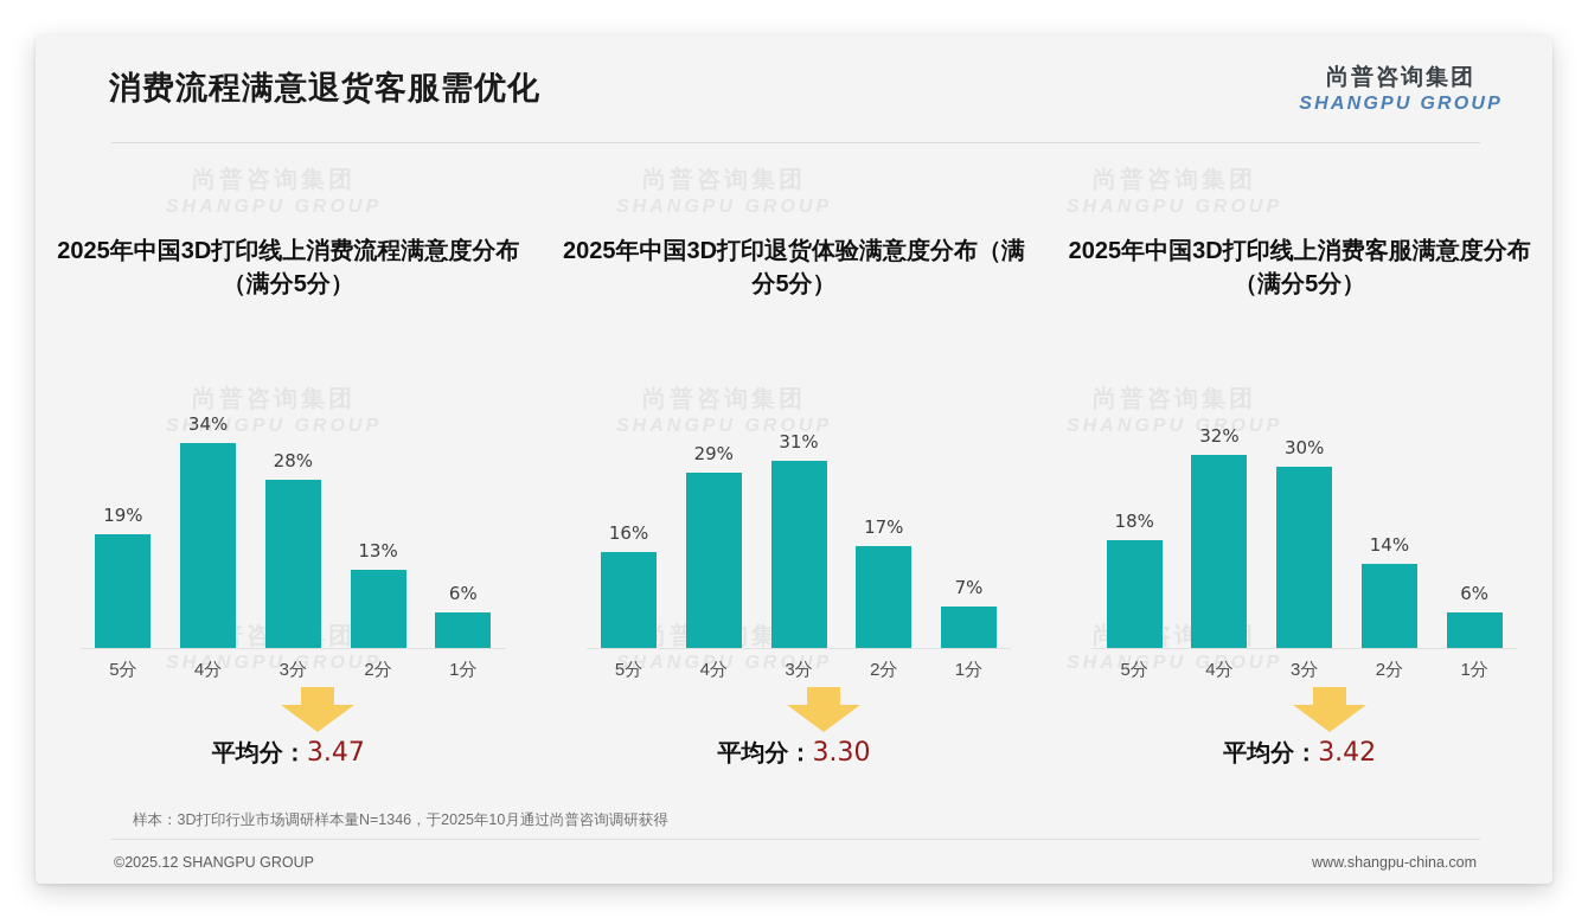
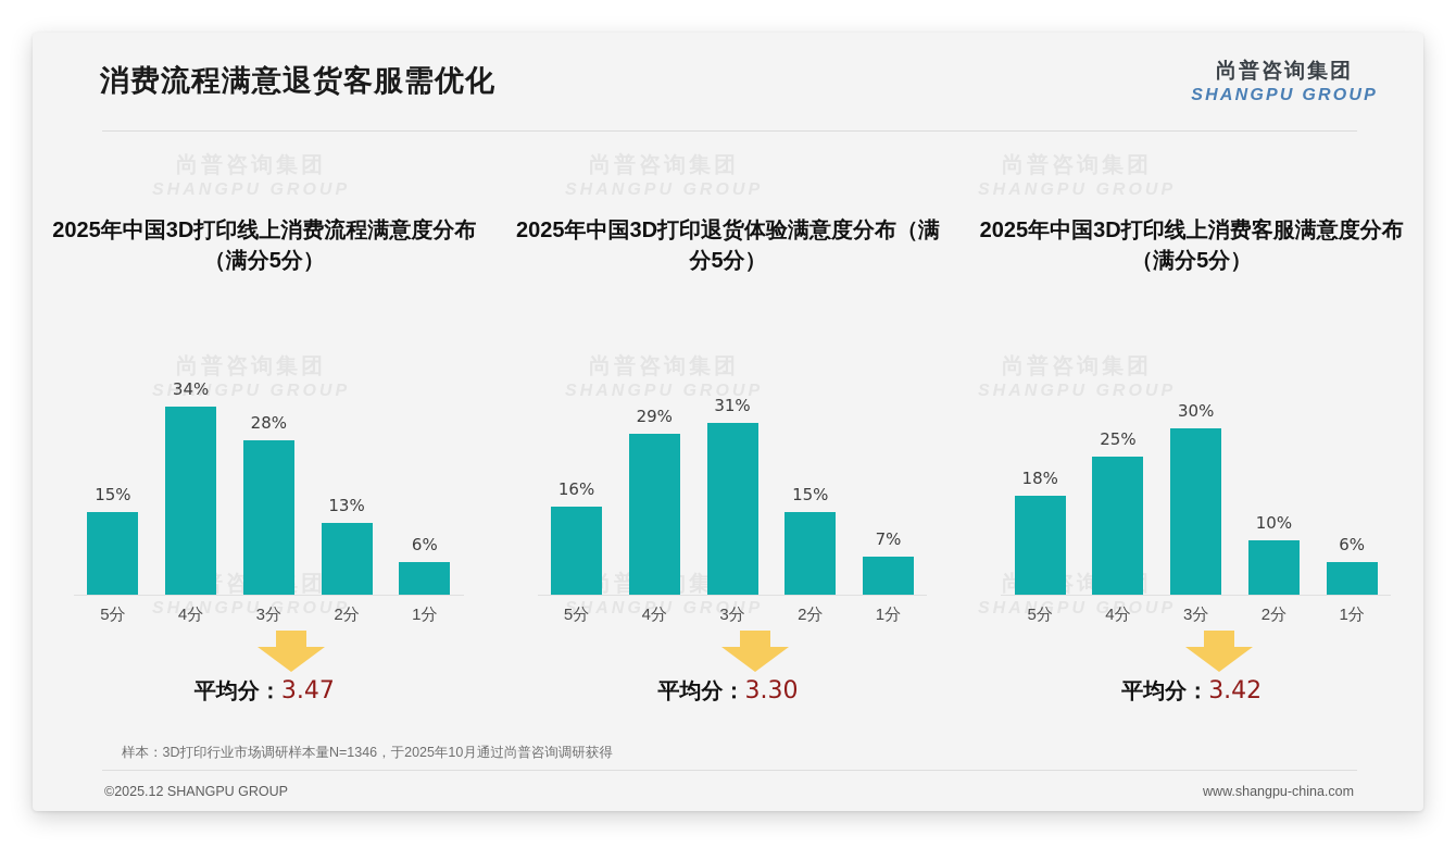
2025年中国3D打印线上消费流程满意度分布（满分5分）/5分: 19% -> 15%
2025年中国3D打印退货体验满意度分布（满分5分）/2分: 17% -> 15%
2025年中国3D打印线上消费客服满意度分布（满分5分）/4分: 32% -> 25%
2025年中国3D打印线上消费客服满意度分布（满分5分）/2分: 14% -> 10%
